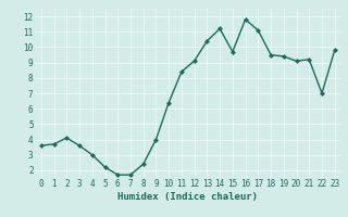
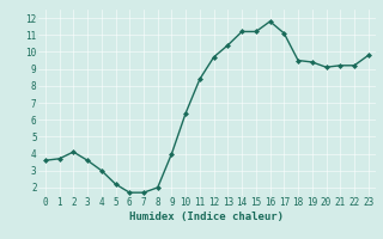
8: 2.4 -> 2.0
12: 9.1 -> 9.7
15: 9.7 -> 11.2
22: 7.0 -> 9.2
